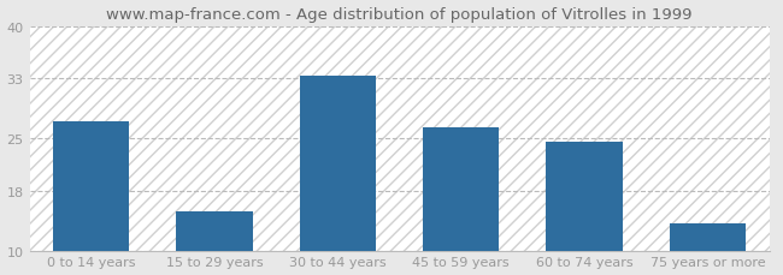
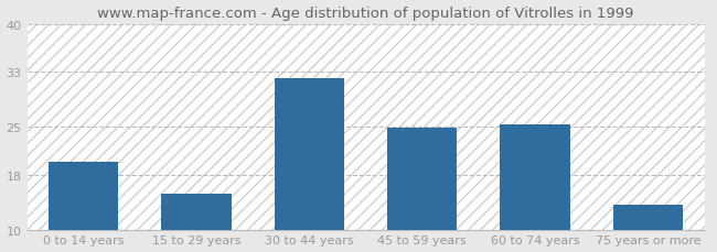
0 to 14 years: 27.2 -> 19.8
30 to 44 years: 33.4 -> 32.0
45 to 59 years: 26.5 -> 24.8
60 to 74 years: 24.5 -> 25.4
